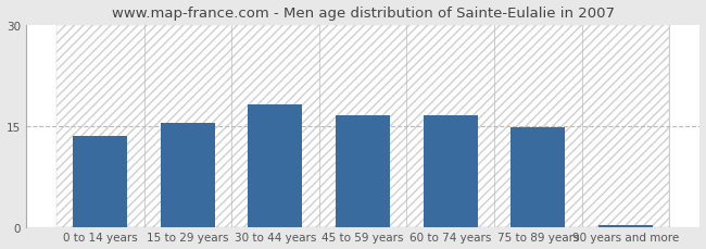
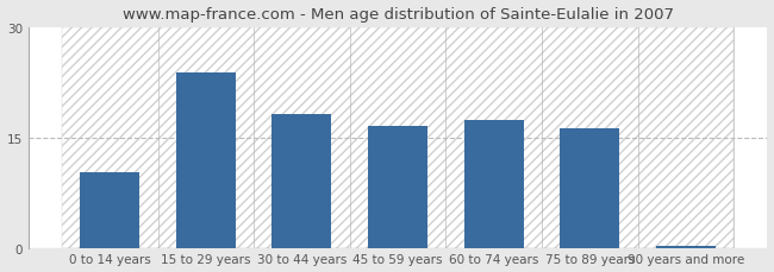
0 to 14 years: 13.5 -> 10.2
15 to 29 years: 15.5 -> 23.8
60 to 74 years: 16.5 -> 17.4
75 to 89 years: 14.8 -> 16.2
